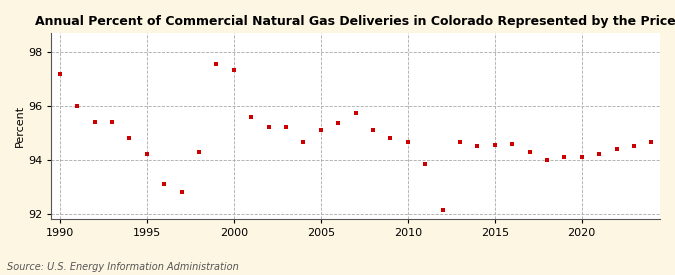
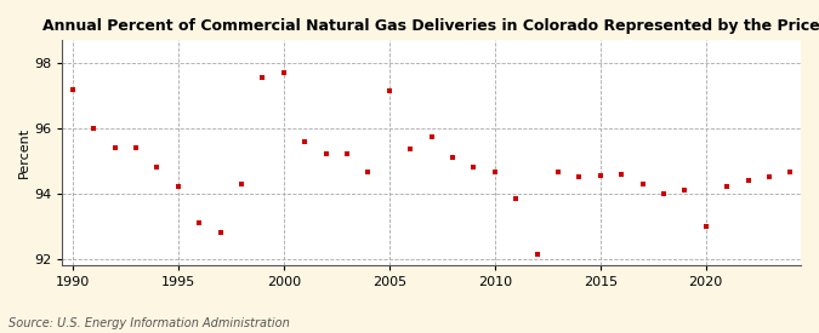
2000: 97.35 -> 97.70
2005: 95.10 -> 97.15
2020: 94.10 -> 93.00
